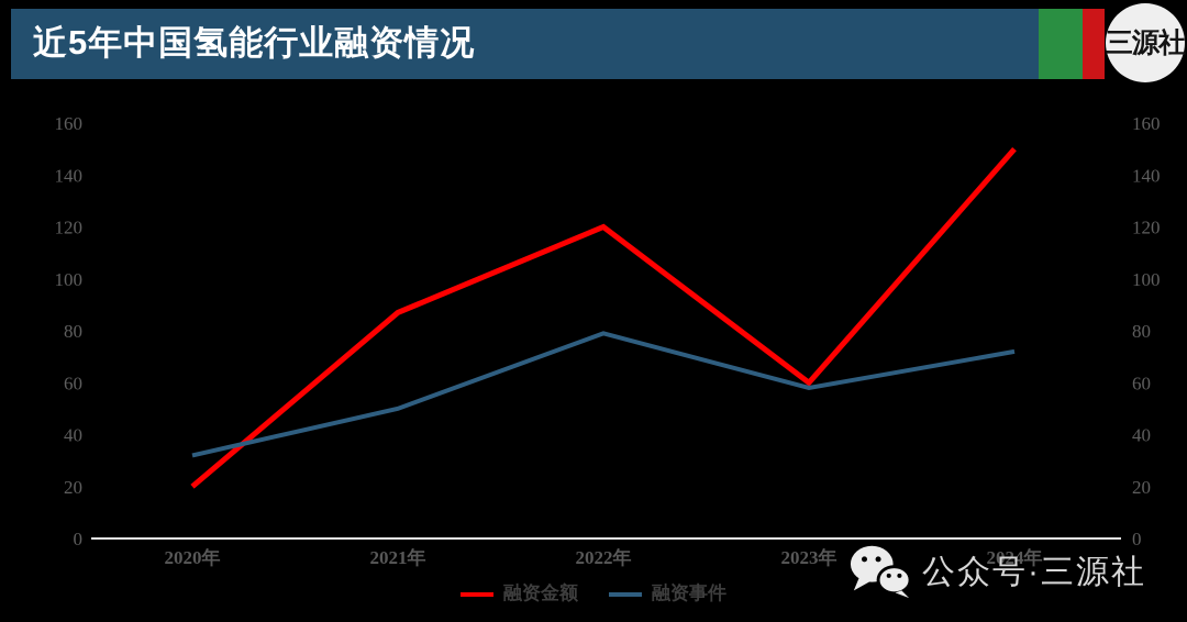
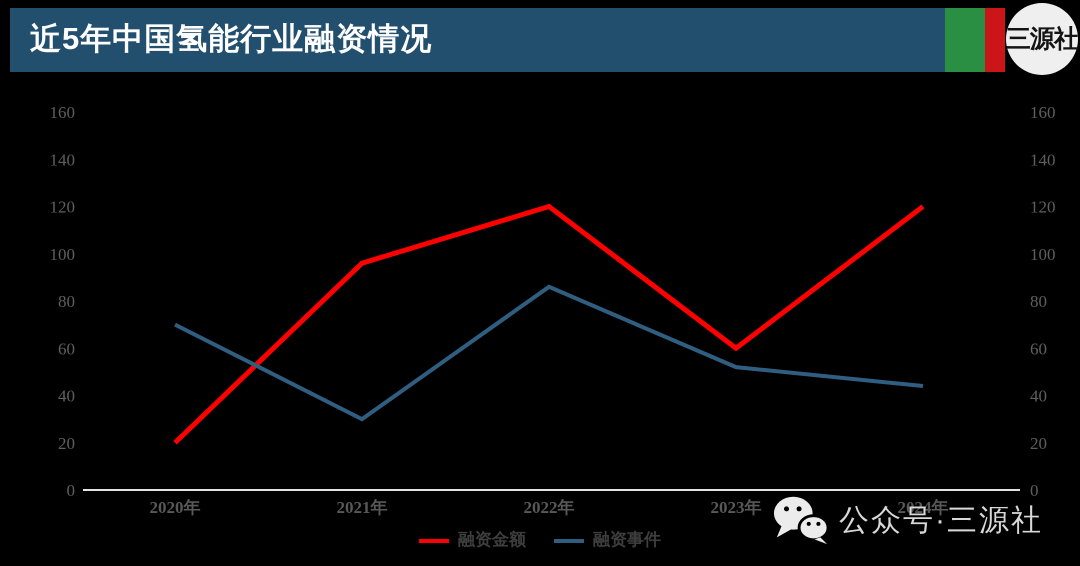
融资事件/2020年: 32 -> 70
融资金额/2021年: 87 -> 96
融资事件/2021年: 50 -> 30
融资事件/2022年: 79 -> 86
融资事件/2023年: 58 -> 52
融资金额/2024年: 150 -> 120
融资事件/2024年: 72 -> 44
